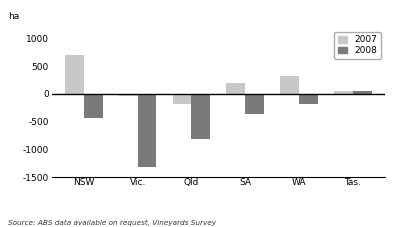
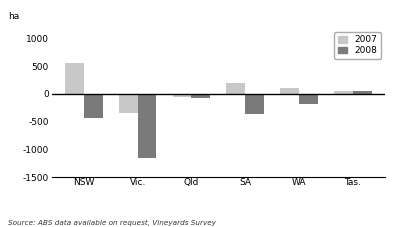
2007/NSW: 700 -> 550
2007/Vic.: -40 -> -350
2008/Vic.: -1320 -> -1150
2007/Qld: -180 -> -50
2008/Qld: -820 -> -80
2007/WA: 320 -> 100
